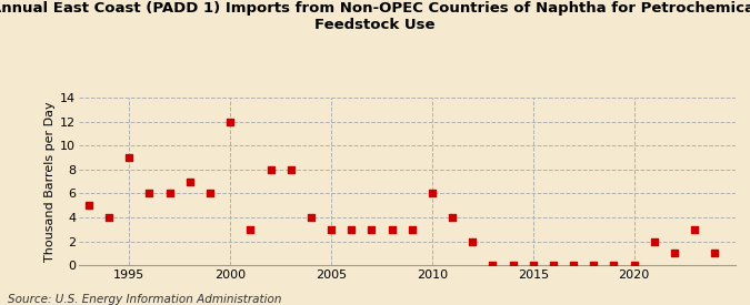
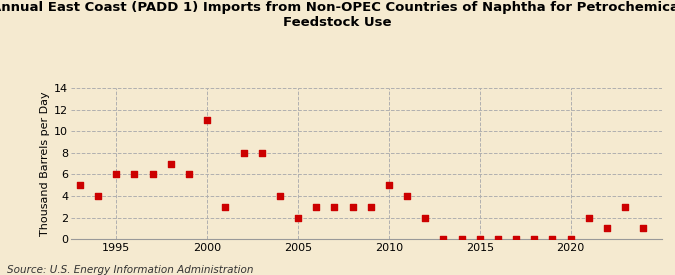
1995: 9 -> 6
2000: 12 -> 11
2005: 3 -> 2
2010: 6 -> 5
